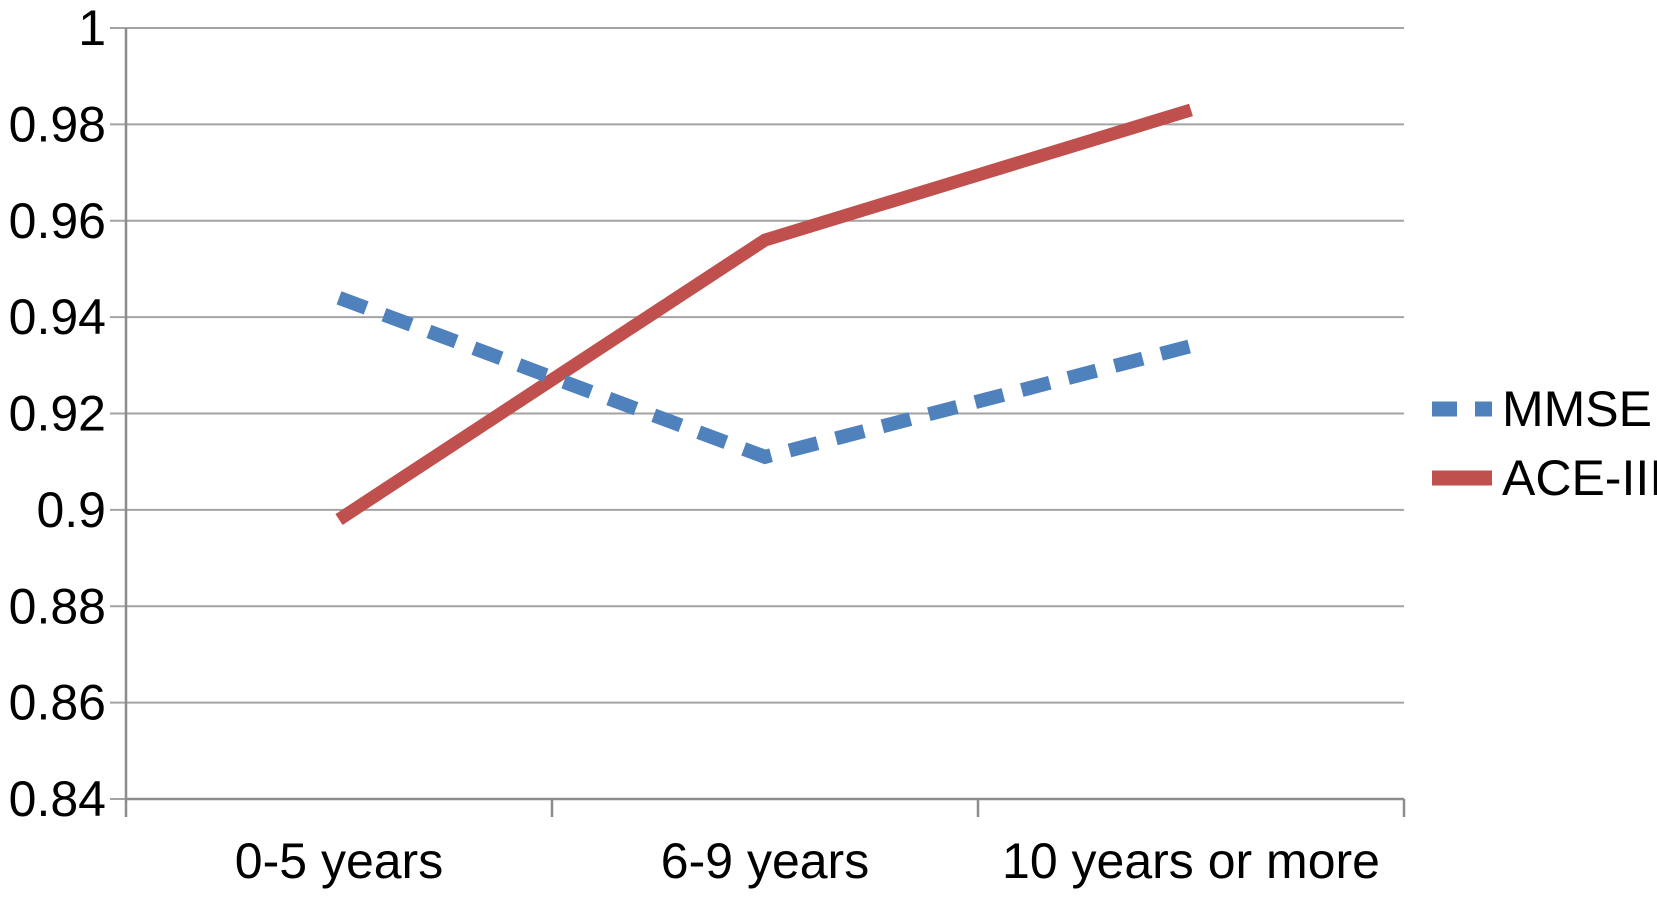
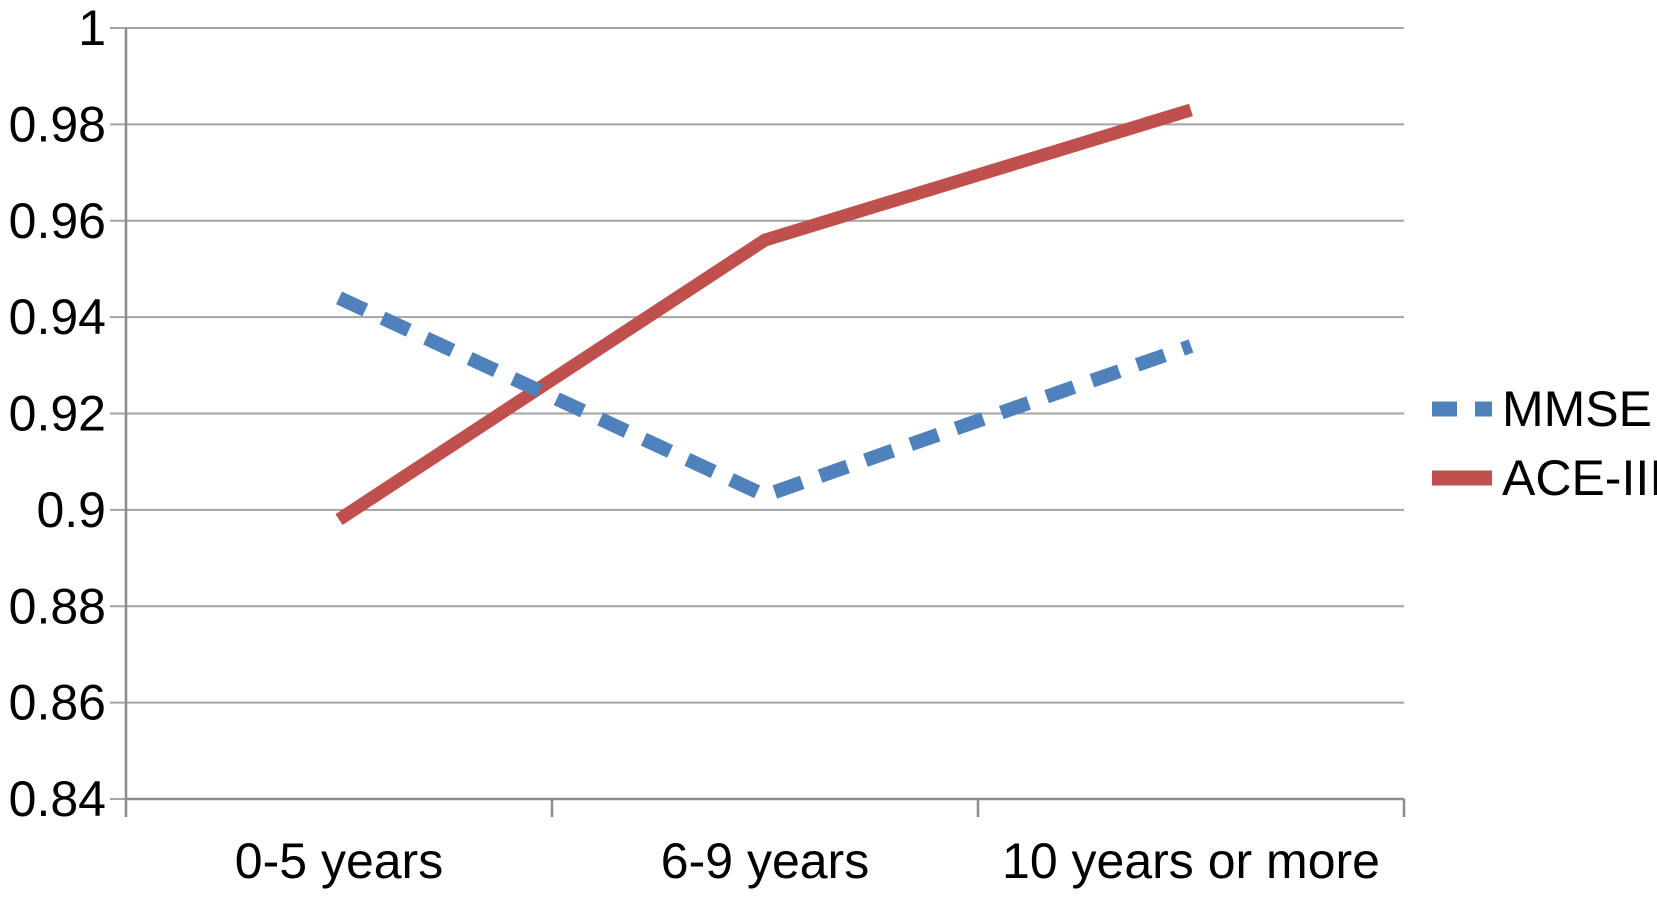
MMSE/6-9 years: 0.911 -> 0.903
